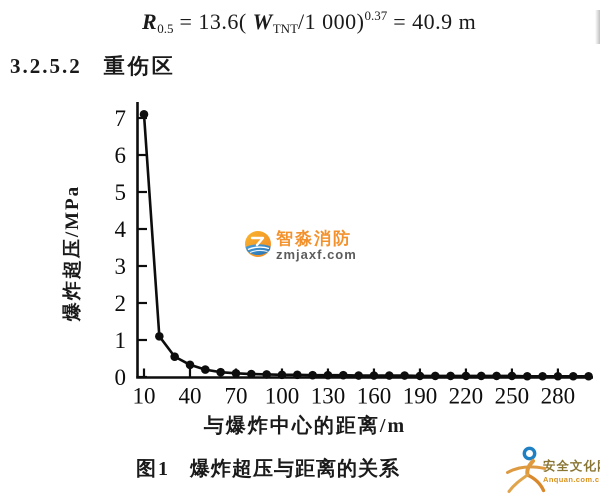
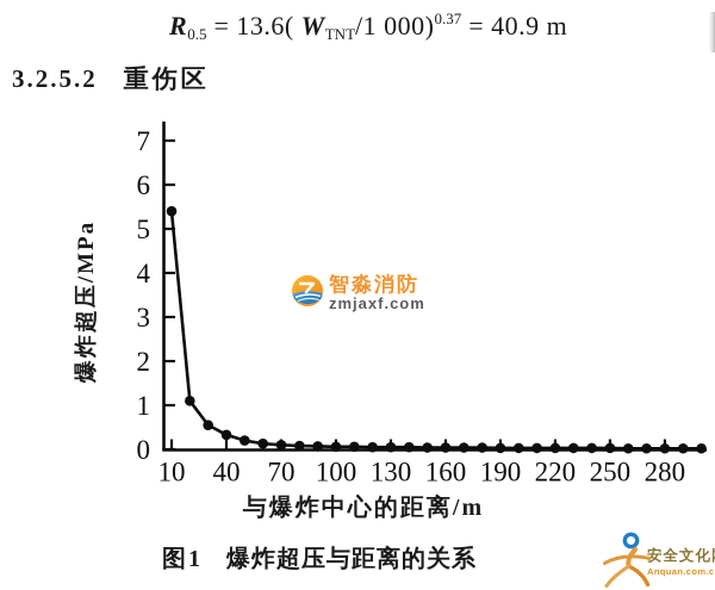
10: 7.1 -> 5.4
